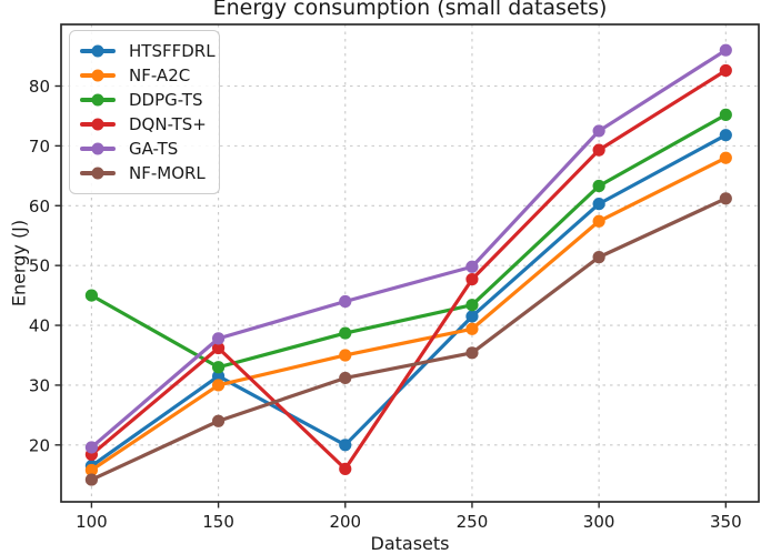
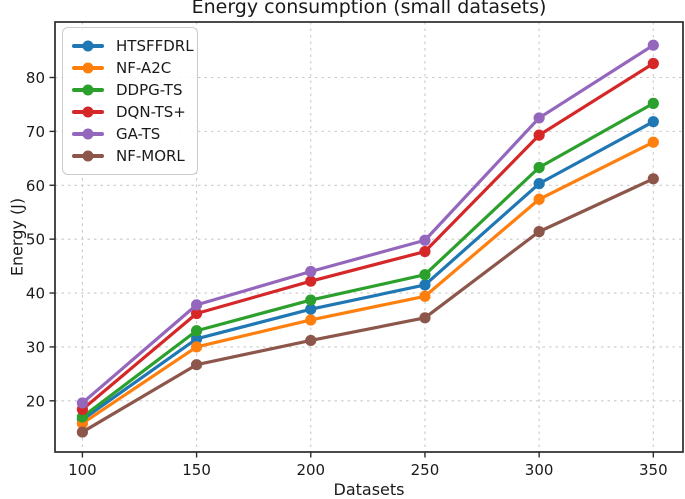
DDPG-TS/100: 45 -> 17
NF-MORL/150: 24 -> 27
HTSFFDRL/200: 20 -> 37
DQN-TS+/200: 16 -> 42
